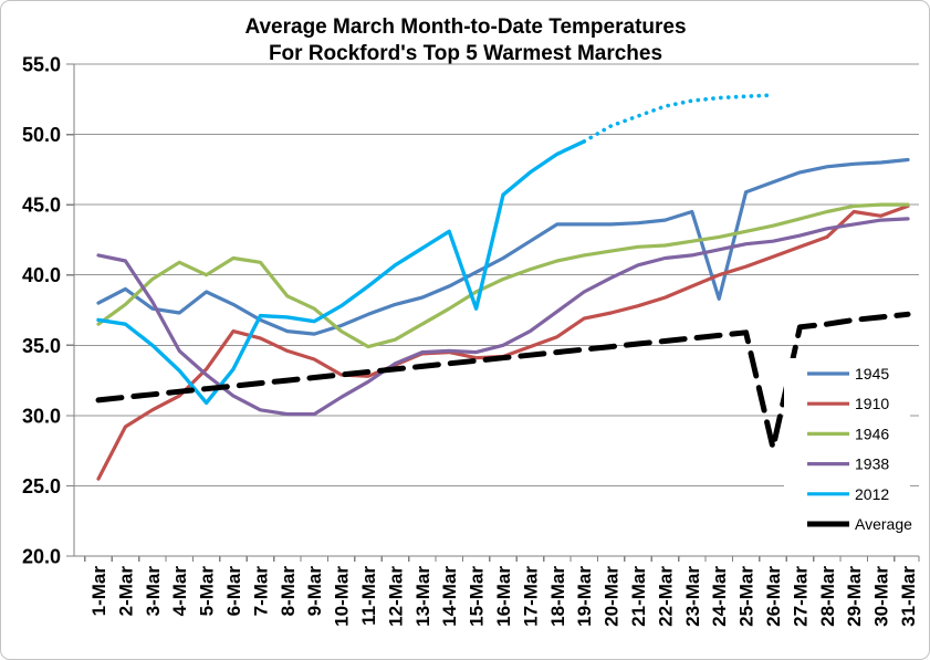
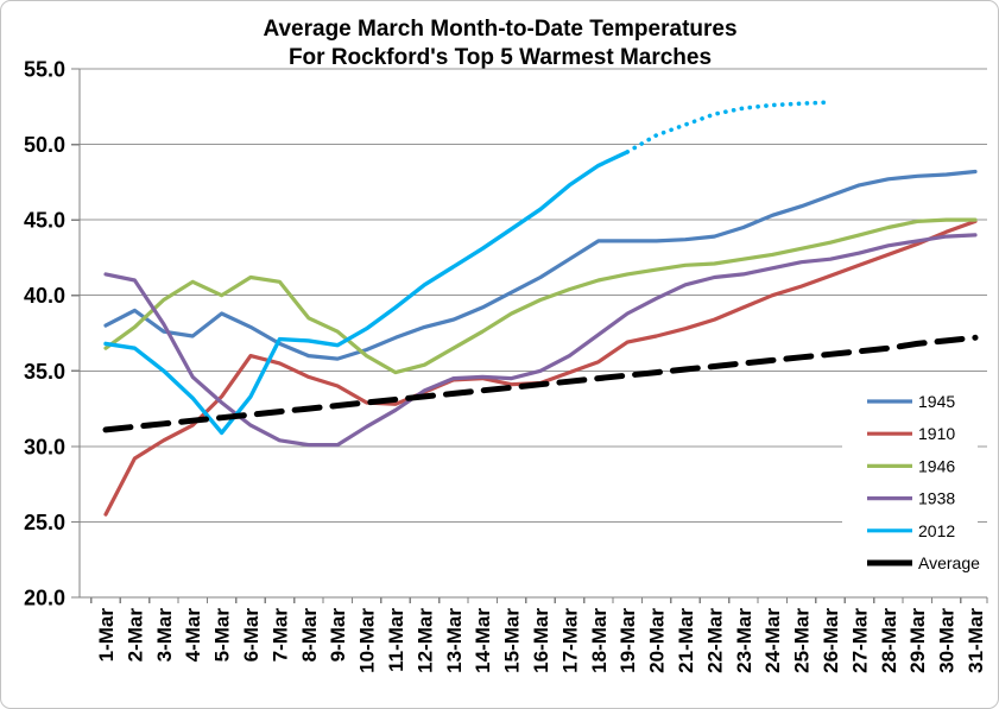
2012/15-Mar: 37.6 -> 44.4
1945/24-Mar: 38.3 -> 45.3
Average/26-Mar: 27.7 -> 36.1
1910/29-Mar: 44.5 -> 43.4
